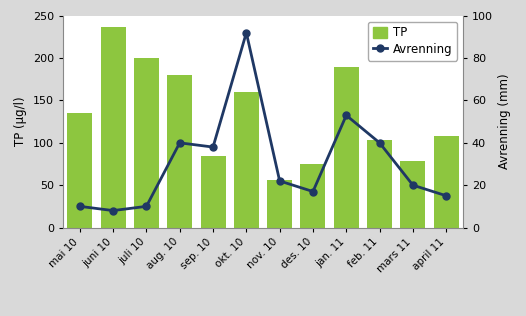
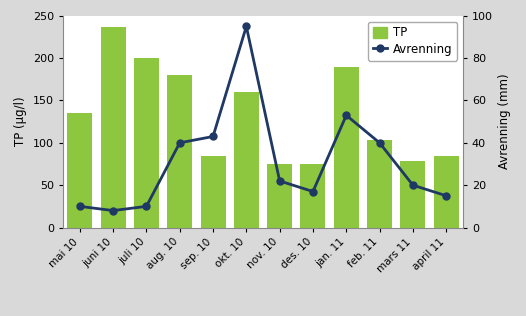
Avrenning/sep. 10: 38 -> 43
Avrenning/okt. 10: 92 -> 95
TP/nov. 10: 56 -> 75
TP/april 11: 108 -> 85
